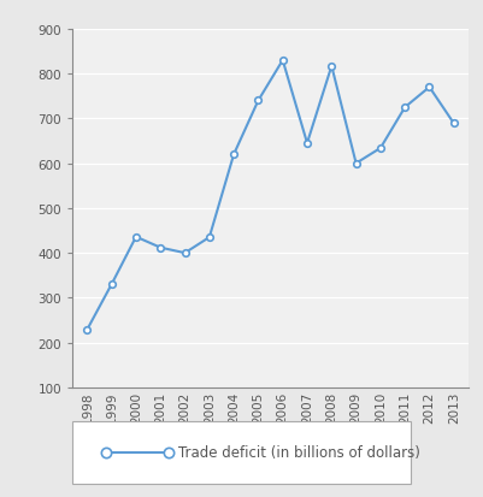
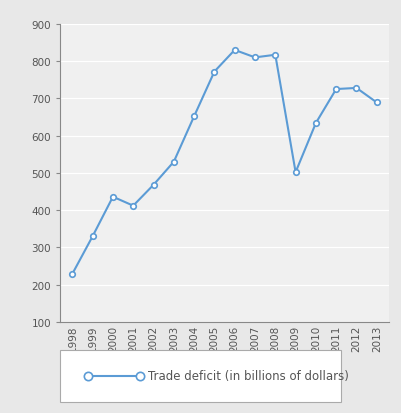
2002: 400 -> 468
2003: 435 -> 530
2004: 620 -> 652
2005: 740 -> 772
2007: 645 -> 810
2009: 600 -> 502
2012: 770 -> 728
